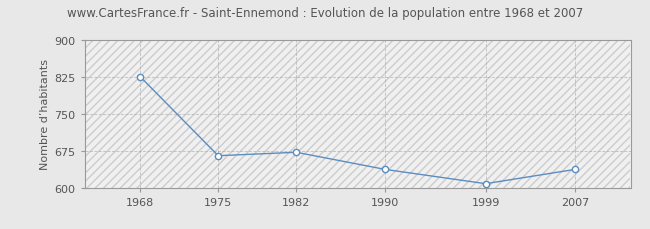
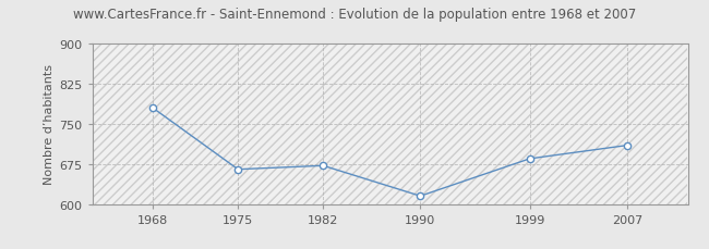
1968: 826 -> 780
1990: 637 -> 615
1999: 608 -> 685
2007: 637 -> 710
